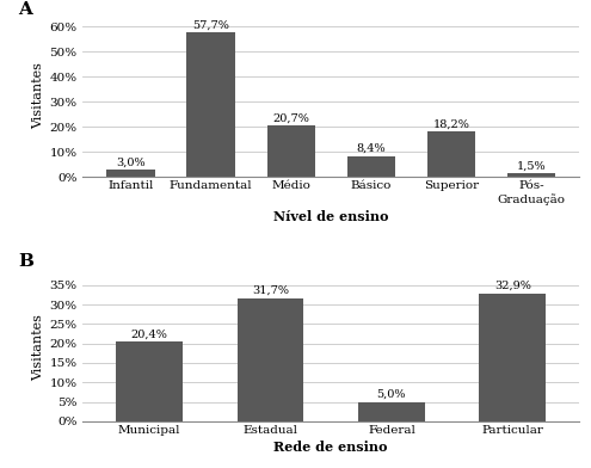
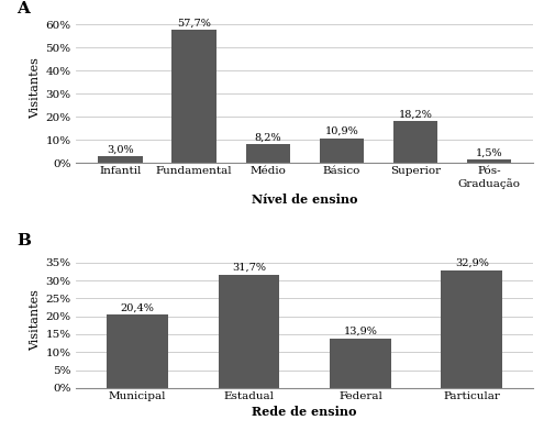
Médio: 20,7% -> 8,2%
Básico: 8,4% -> 10,9%
Federal: 5,0% -> 13,9%
